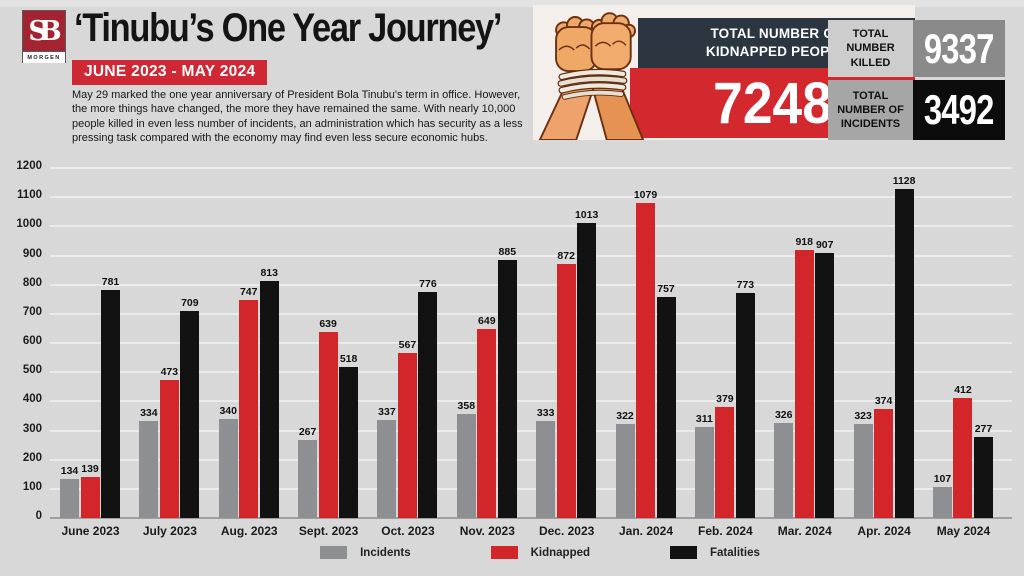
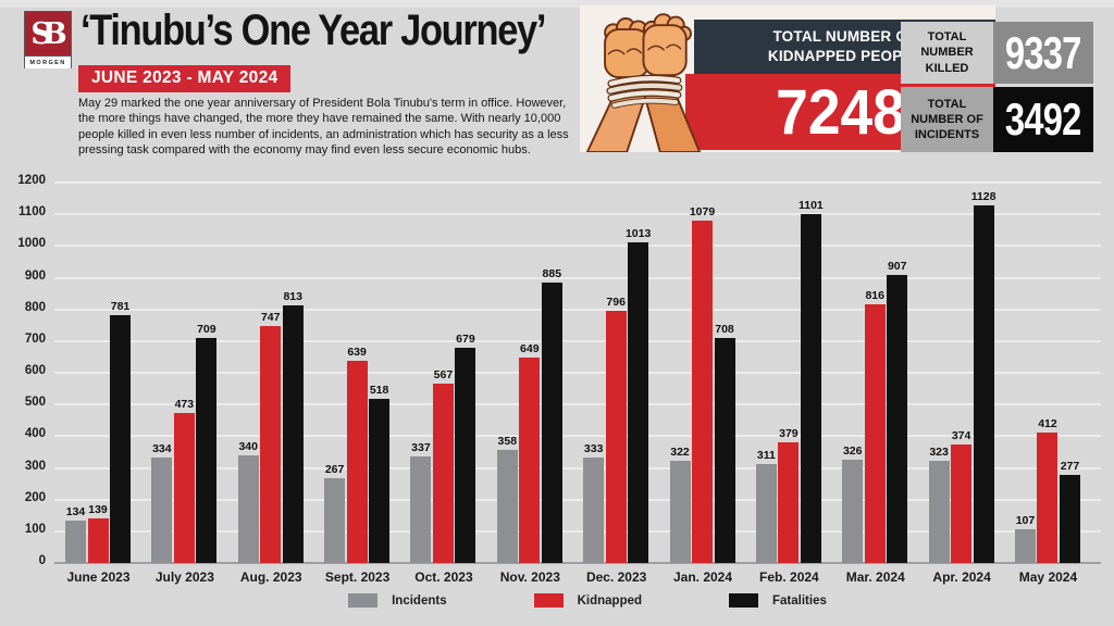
Fatalities/Oct. 2023: 776 -> 679
Kidnapped/Dec. 2023: 872 -> 796
Fatalities/Jan. 2024: 757 -> 708
Fatalities/Feb. 2024: 773 -> 1101
Kidnapped/Mar. 2024: 918 -> 816
